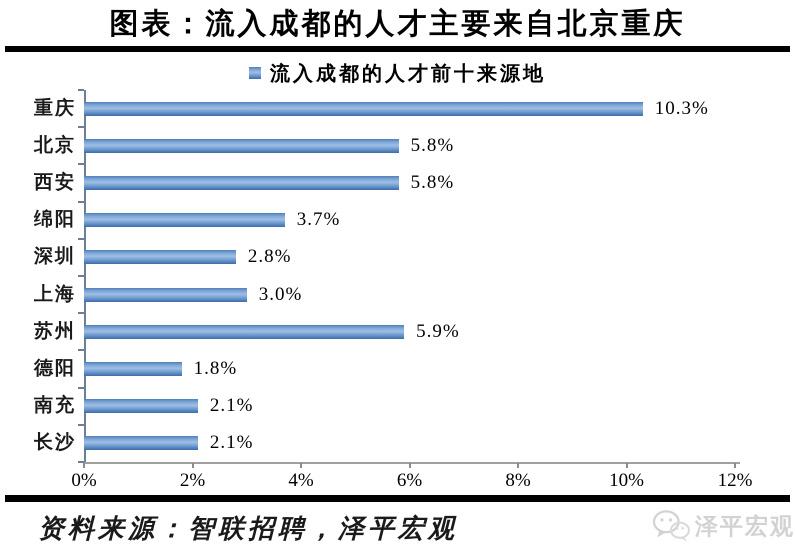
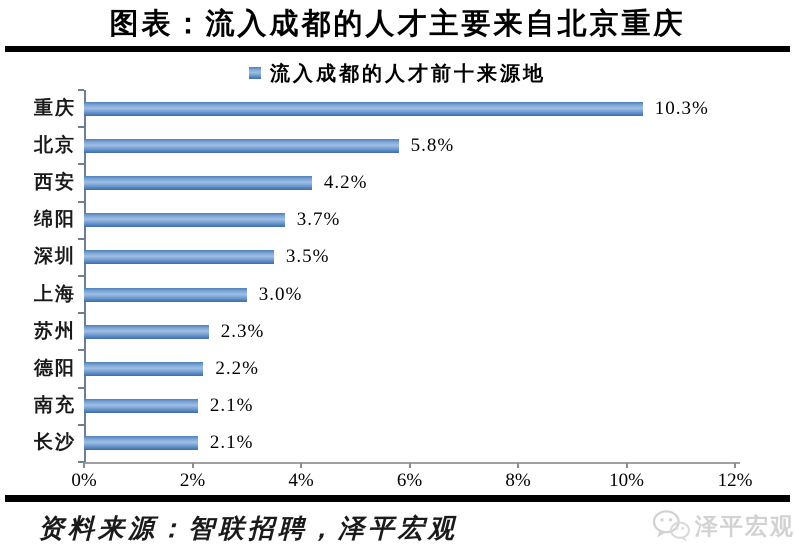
西安: 5.8% -> 4.2%
深圳: 2.8% -> 3.5%
苏州: 5.9% -> 2.3%
德阳: 1.8% -> 2.2%
